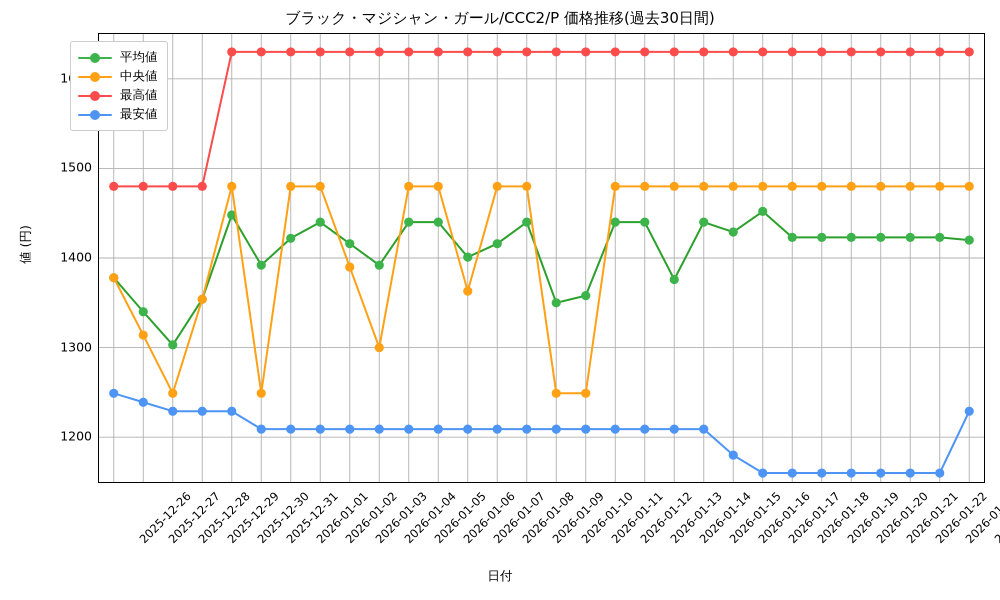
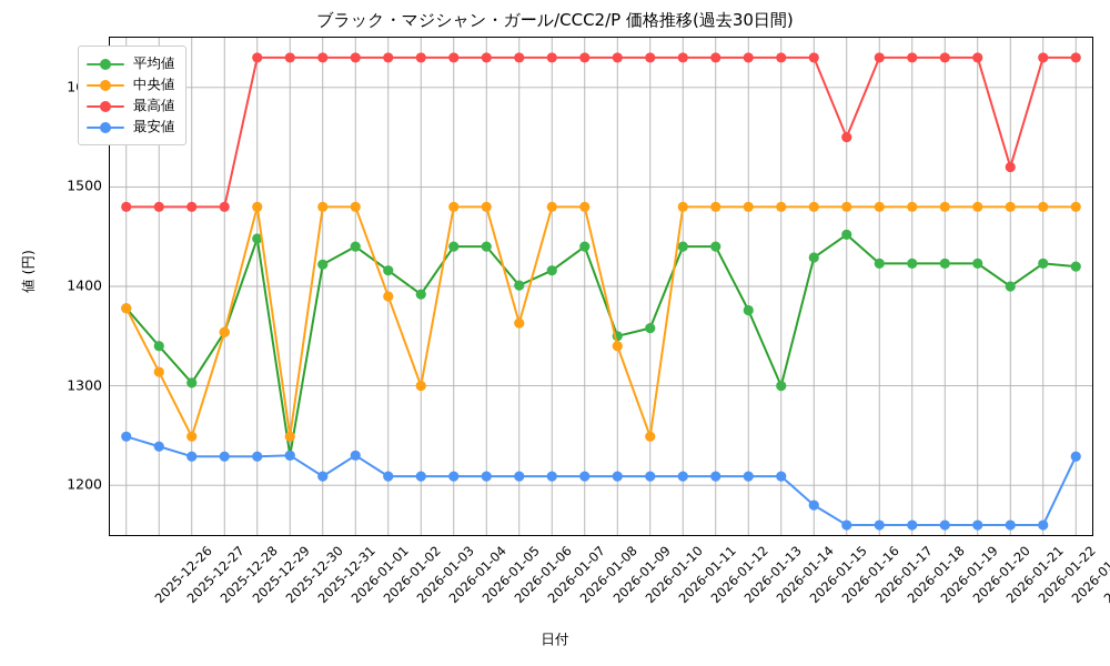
平均値/2025-12-31: 1390 -> 1230
最安値/2025-12-31: 1210 -> 1230
最安値/2026-01-02: 1210 -> 1230
中央値/2026-01-10: 1250 -> 1340
平均値/2026-01-15: 1440 -> 1300
最高値/2026-01-17: 1630 -> 1550
平均値/2026-01-22: 1420 -> 1400
最高値/2026-01-22: 1630 -> 1520
